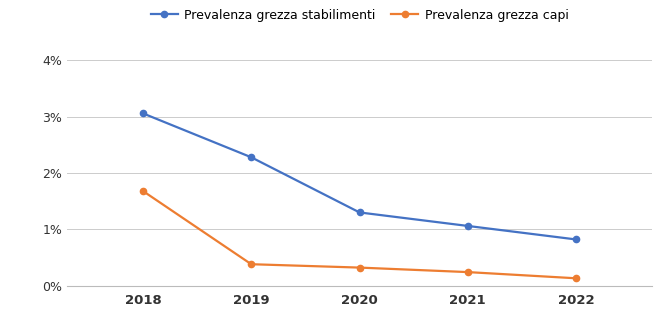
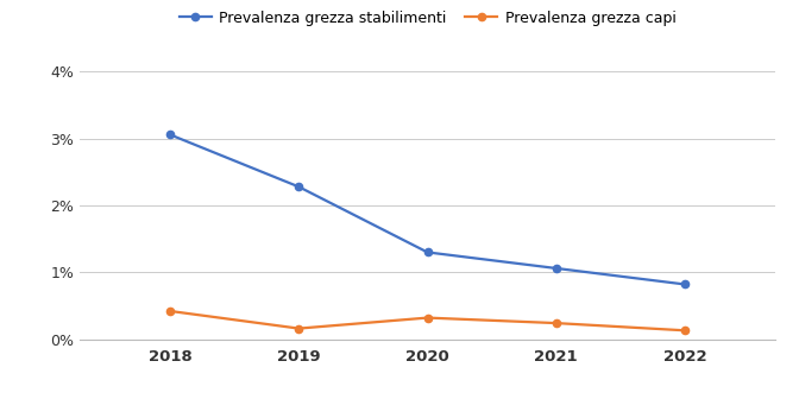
Prevalenza grezza capi/2018: 1.68% -> 0.42%
Prevalenza grezza capi/2019: 0.38% -> 0.16%
